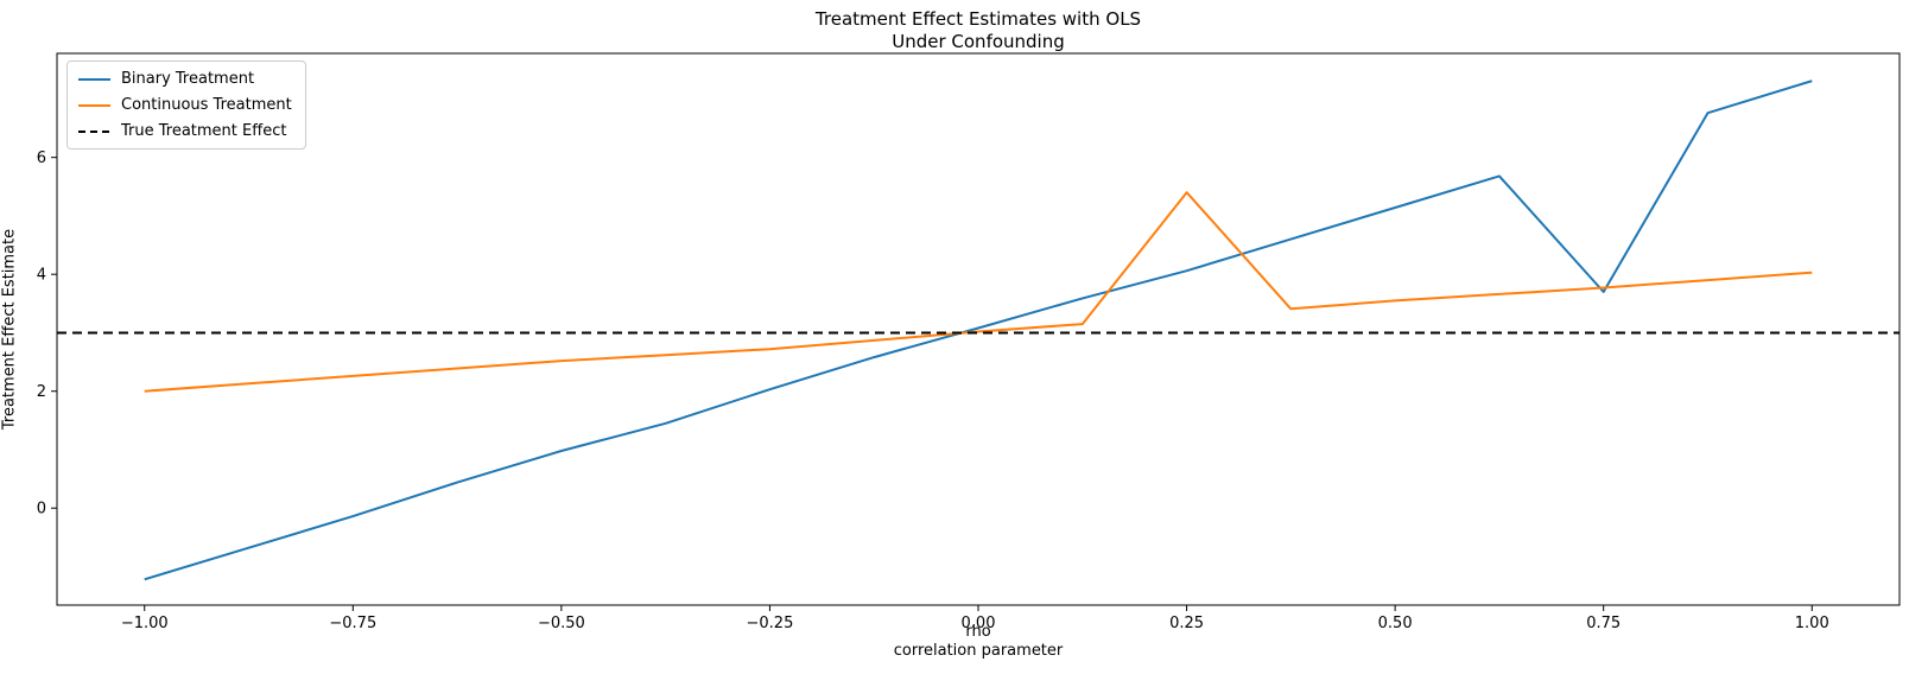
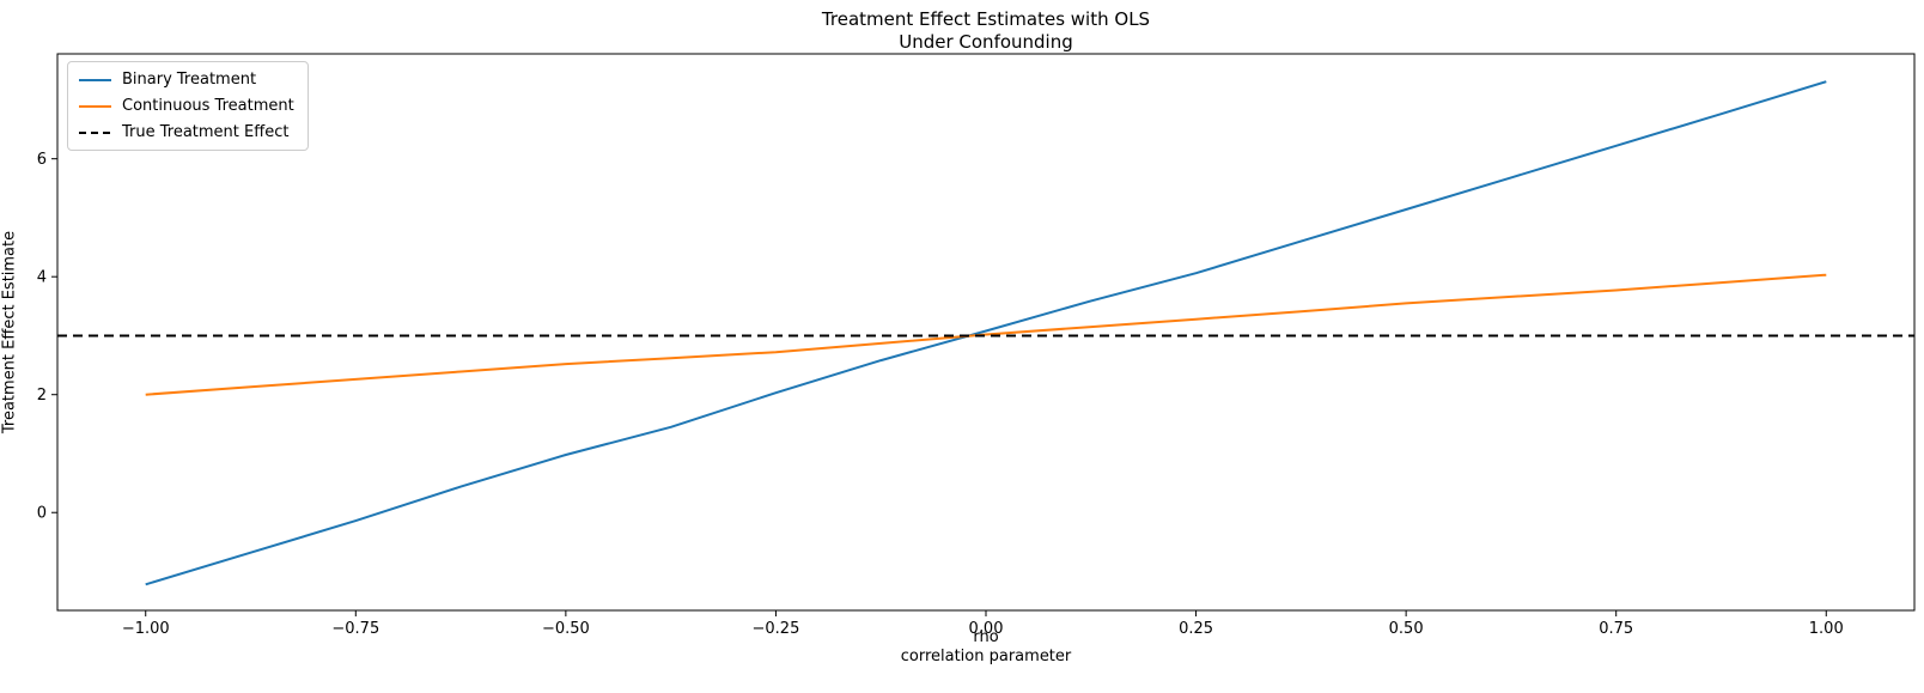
Continuous Treatment/0.25: 5,4 -> 3,3
Binary Treatment/0.75: 3,7 -> 6,2
True Treatment Effect/0.75: 2 -> 3
